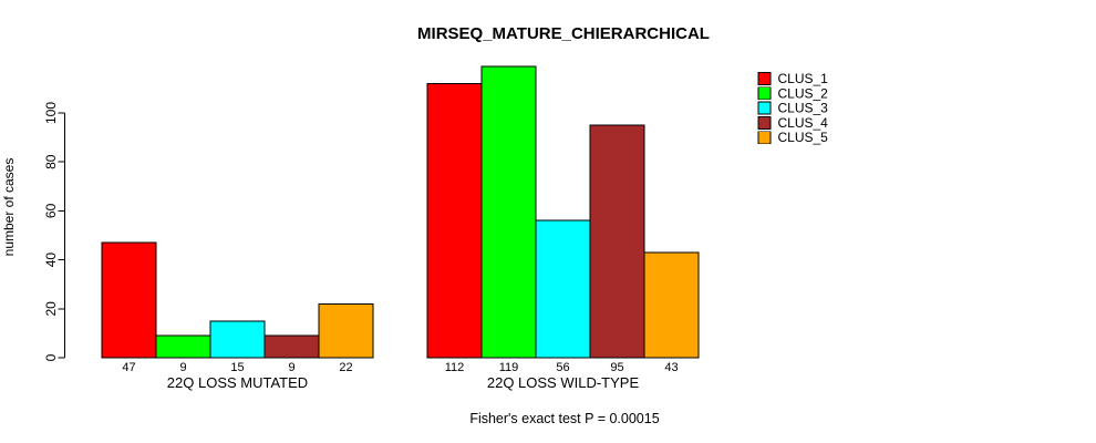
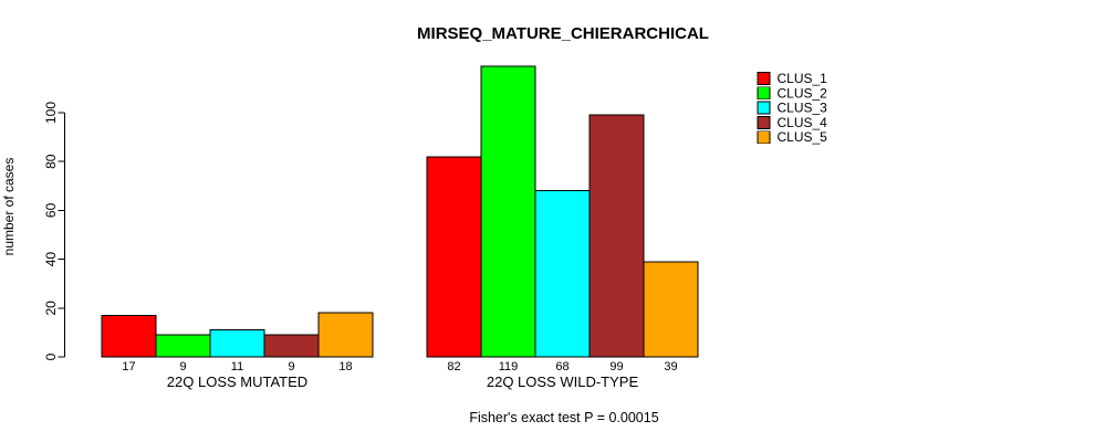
CLUS_1/22Q LOSS MUTATED: 47 -> 17
CLUS_3/22Q LOSS MUTATED: 15 -> 11
CLUS_5/22Q LOSS MUTATED: 22 -> 18
CLUS_1/22Q LOSS WILD-TYPE: 112 -> 82
CLUS_3/22Q LOSS WILD-TYPE: 56 -> 68
CLUS_4/22Q LOSS WILD-TYPE: 95 -> 99
CLUS_5/22Q LOSS WILD-TYPE: 43 -> 39
